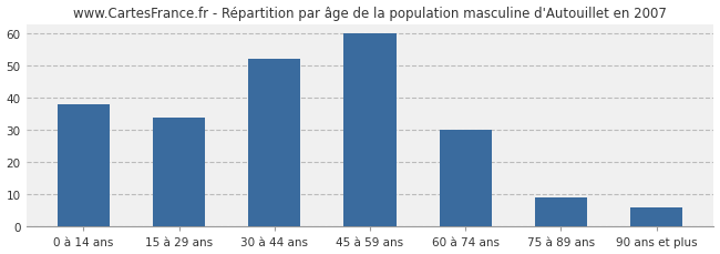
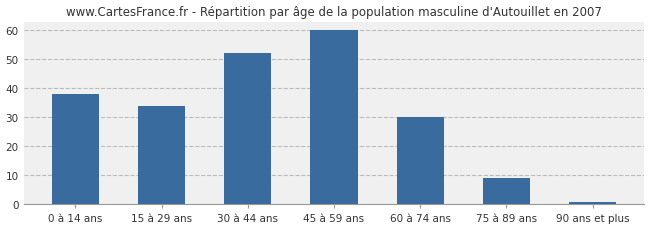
90 ans et plus: 6 -> 1
